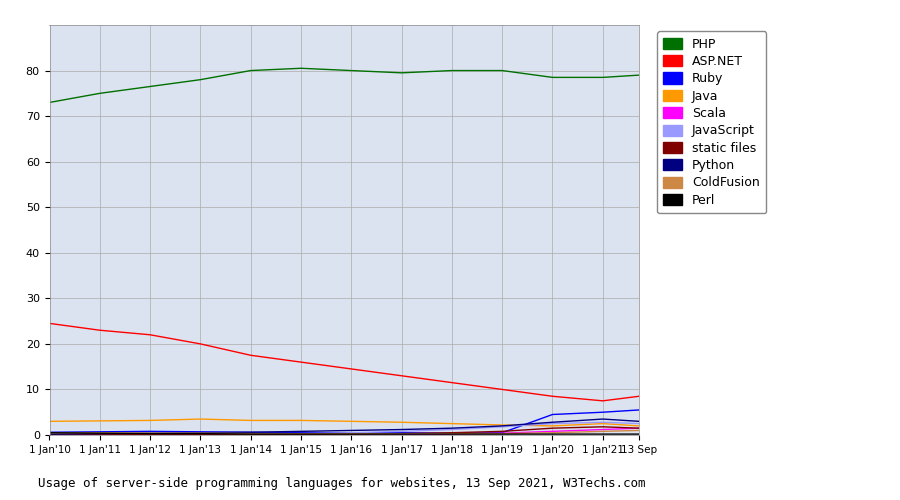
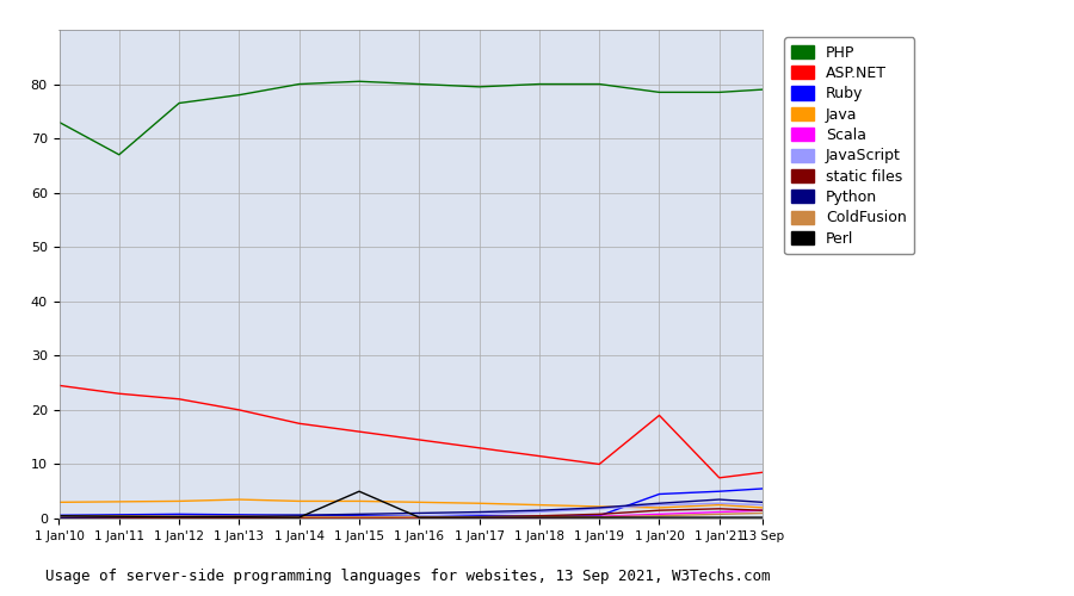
PHP/1 Jan'11: 75.0 -> 67.0
Perl/1 Jan'15: 0.2 -> 5.0
ASP.NET/1 Jan'20: 8.5 -> 19.0
